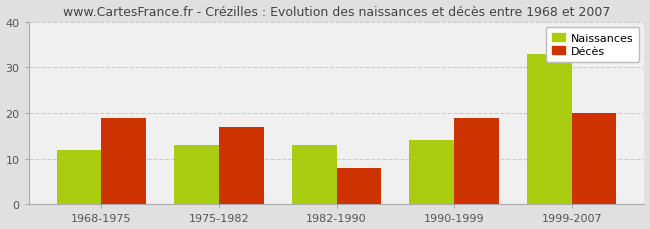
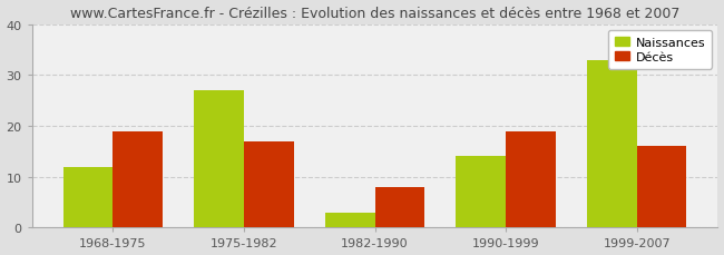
Naissances/1975-1982: 13 -> 27
Naissances/1982-1990: 13 -> 3
Décès/1999-2007: 20 -> 16
